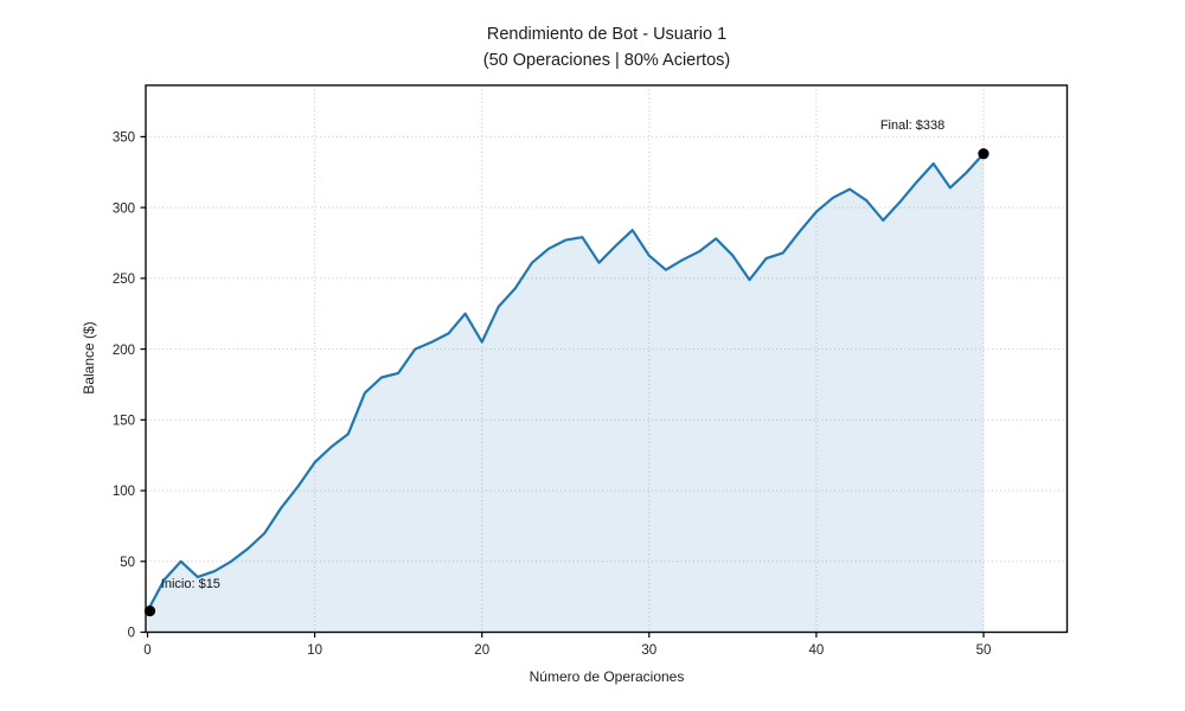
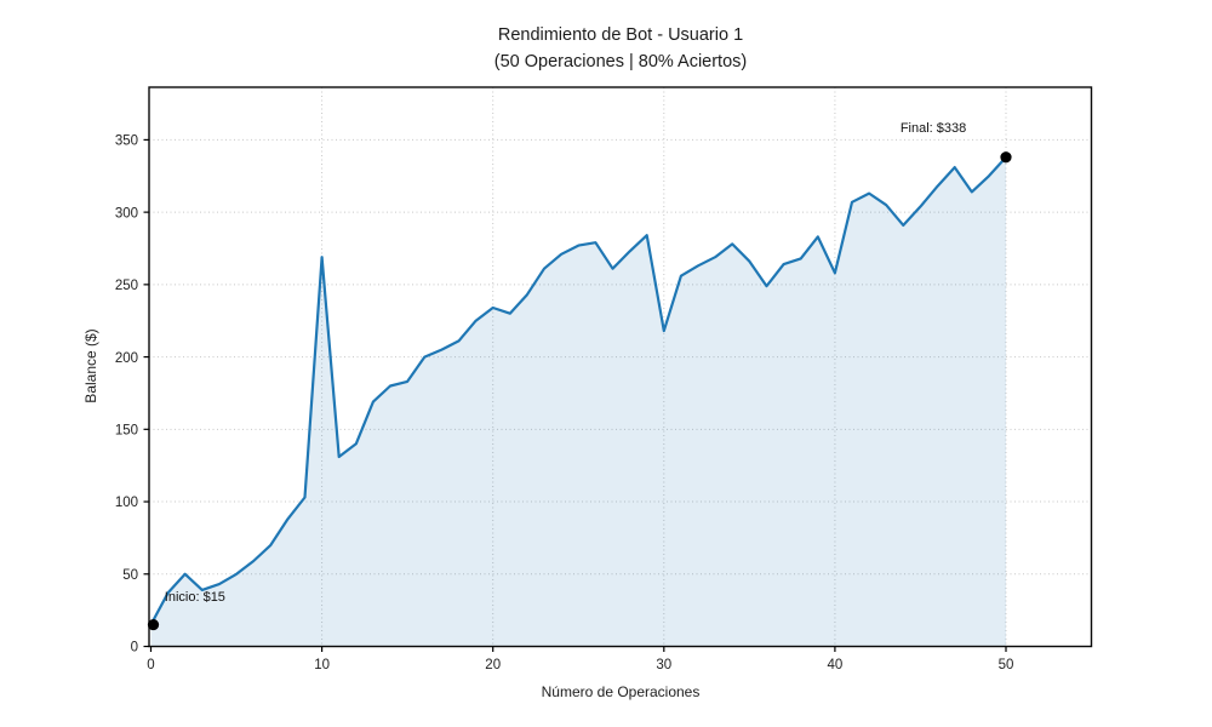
10: 120 -> 269
20: 205 -> 234
30: 266 -> 218
40: 297 -> 258
